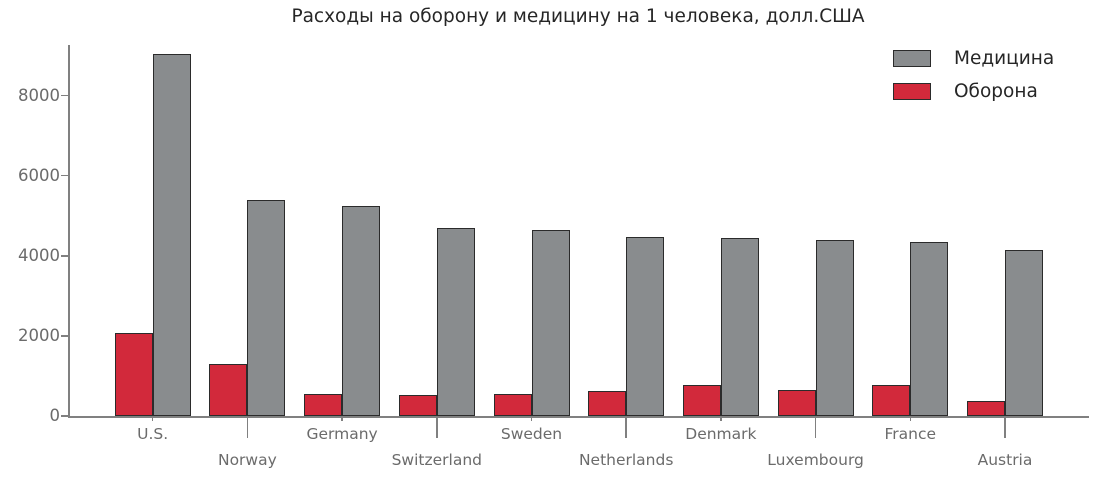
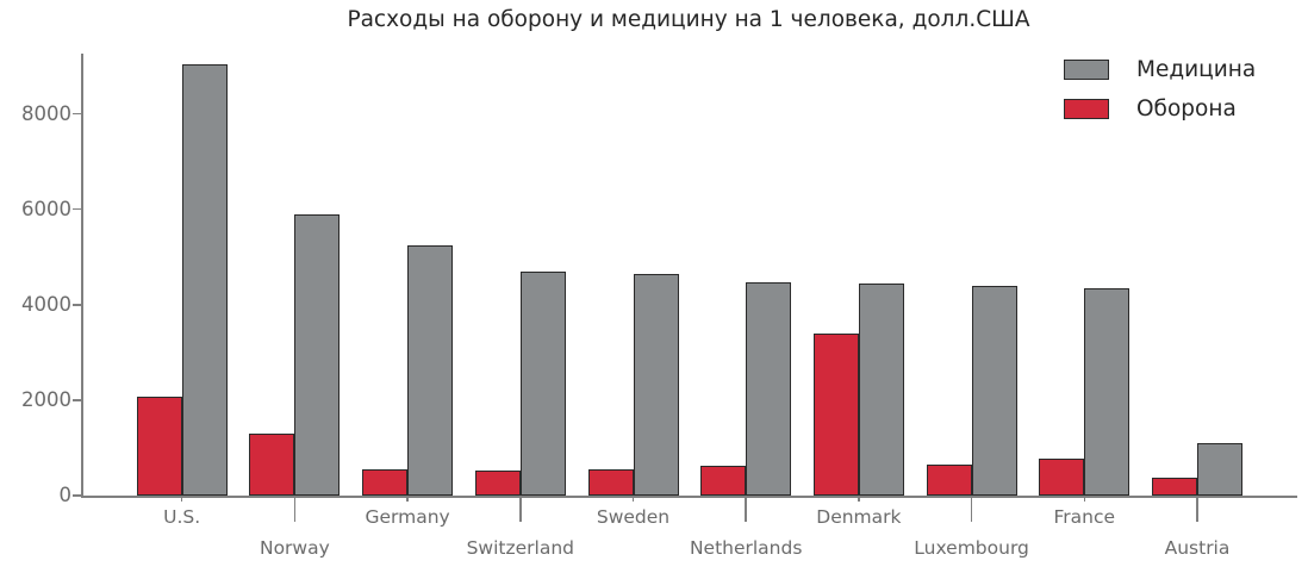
Медицина/Norway: 5400 -> 5900
Оборона/Denmark: 800 -> 3400
Медицина/Austria: 4200 -> 1100
